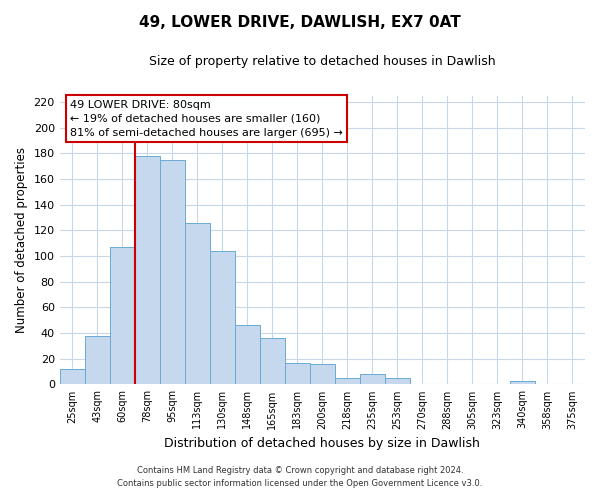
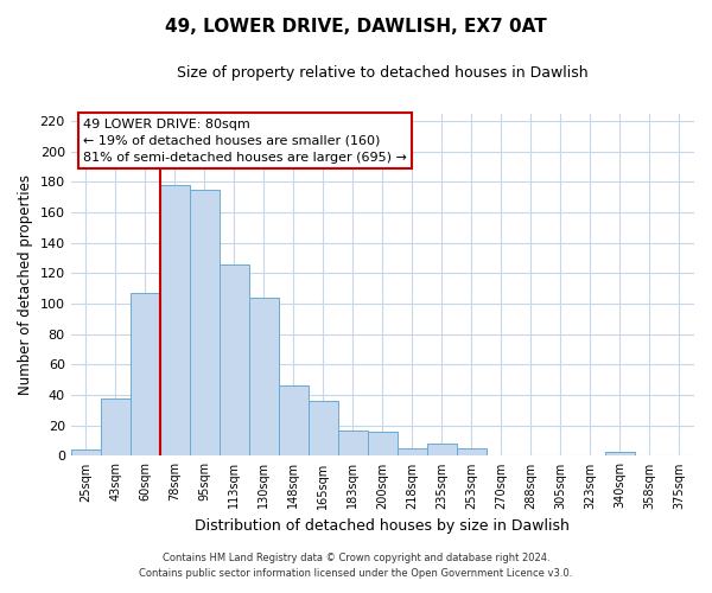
25sqm: 12 -> 4
